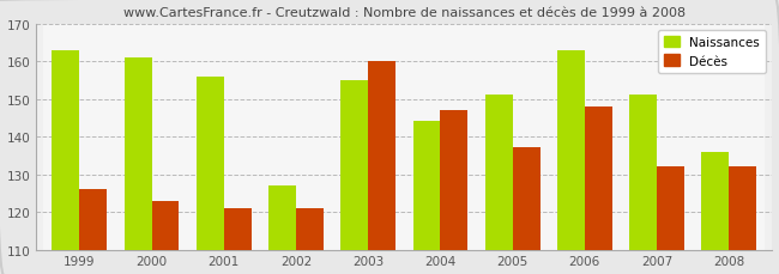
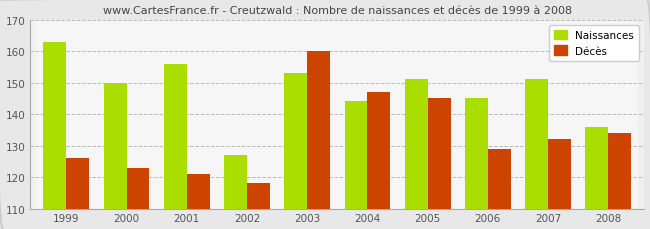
Naissances/2000: 161 -> 150
Décès/2002: 121 -> 118
Naissances/2003: 155 -> 153
Décès/2005: 137 -> 145
Naissances/2006: 163 -> 145
Décès/2006: 148 -> 129
Décès/2008: 132 -> 134
